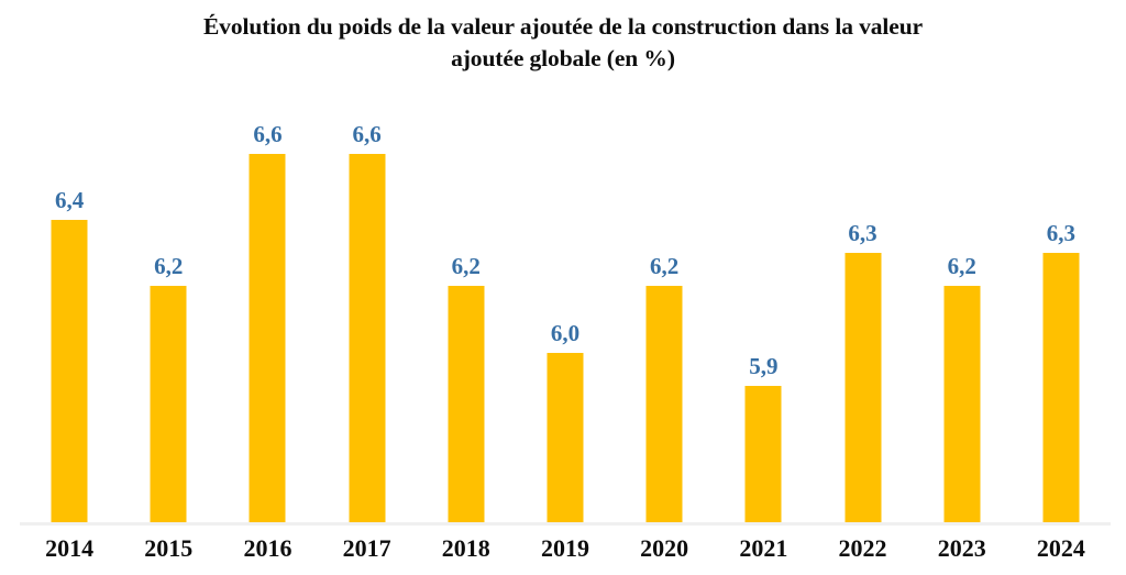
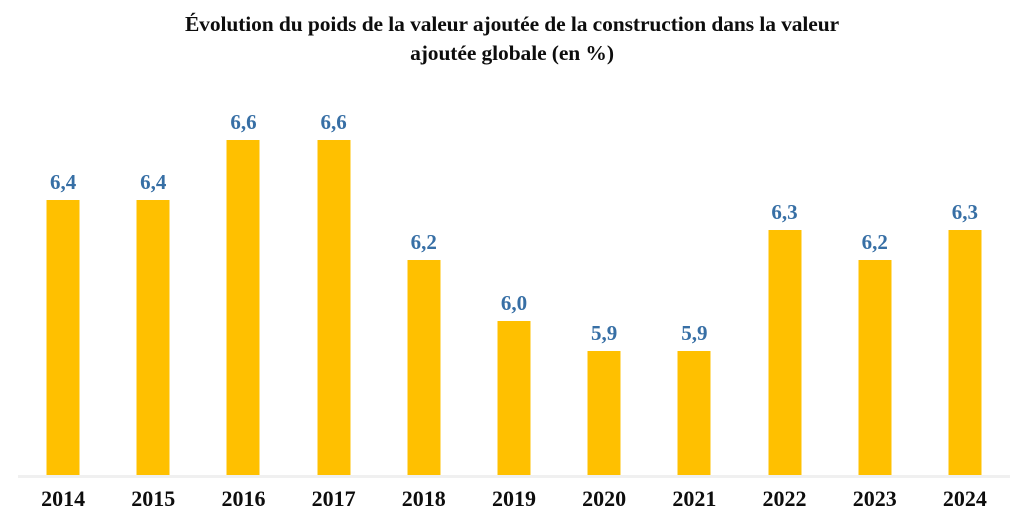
2015: 6,2 -> 6,4
2020: 6,2 -> 5,9
